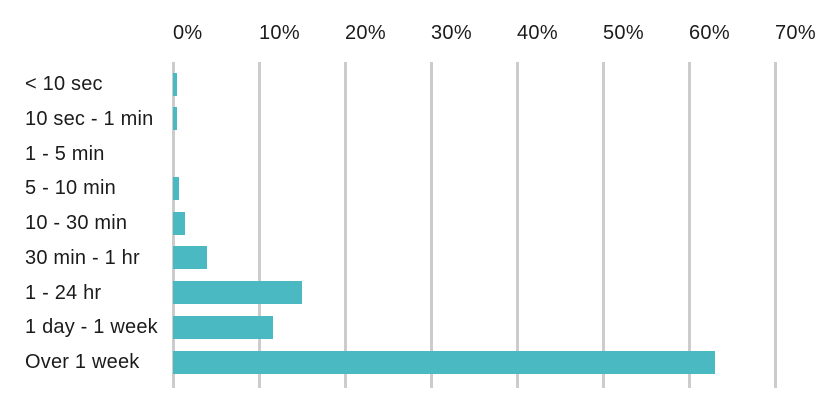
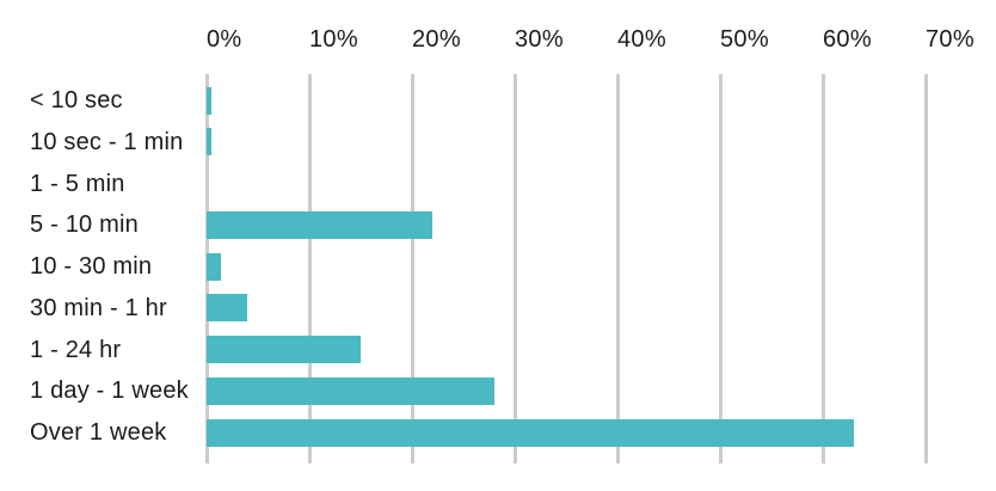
5 - 10 min: 1% -> 22%
1 day - 1 week: 12% -> 28%
